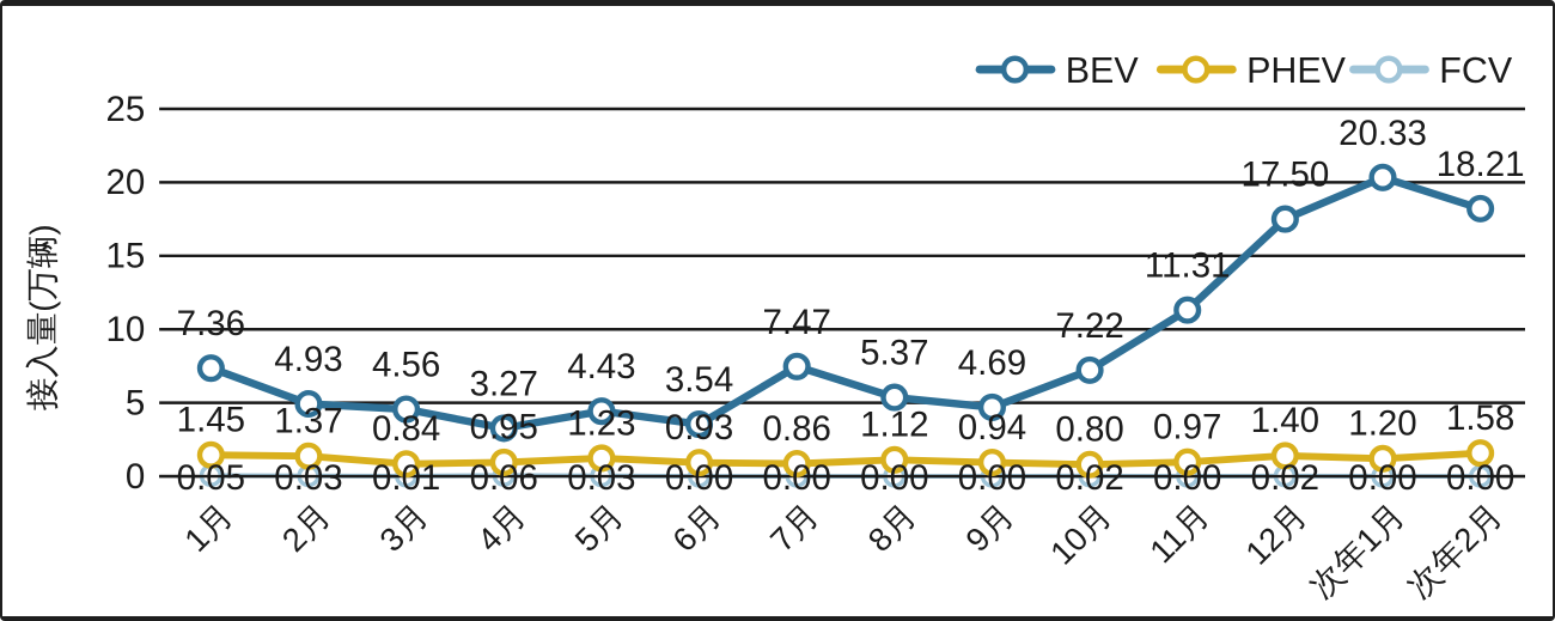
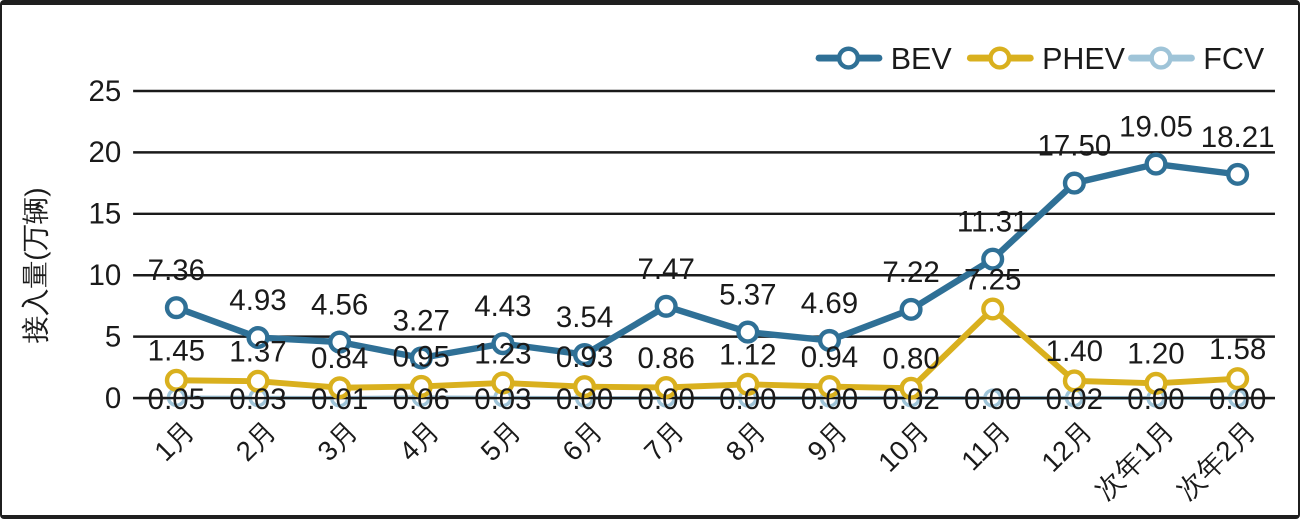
PHEV/11月: 0.97 -> 7.25
BEV/次年1月: 20.33 -> 19.05
